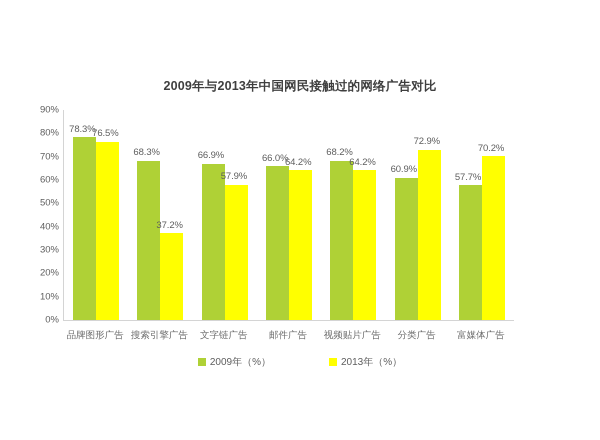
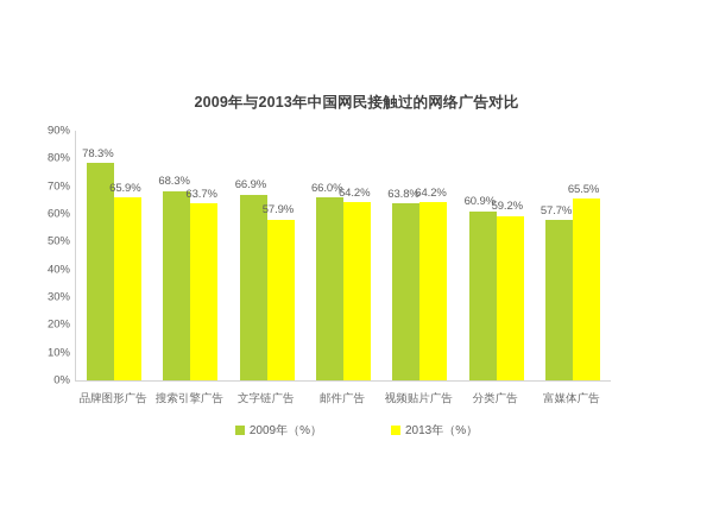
2013年（%）/品牌图形广告: 76.5% -> 65.9%
2013年（%）/搜索引擎广告: 37.2% -> 63.7%
2009年（%）/视频贴片广告: 68.2% -> 63.8%
2013年（%）/分类广告: 72.9% -> 59.2%
2013年（%）/富媒体广告: 70.2% -> 65.5%
